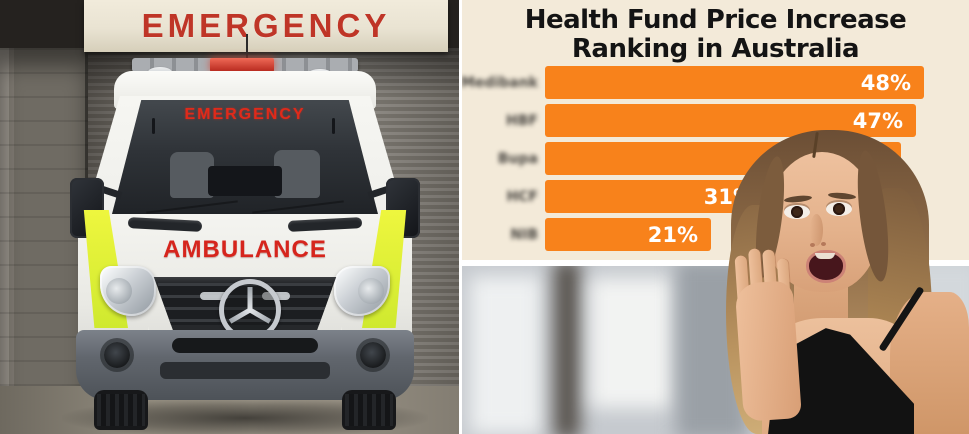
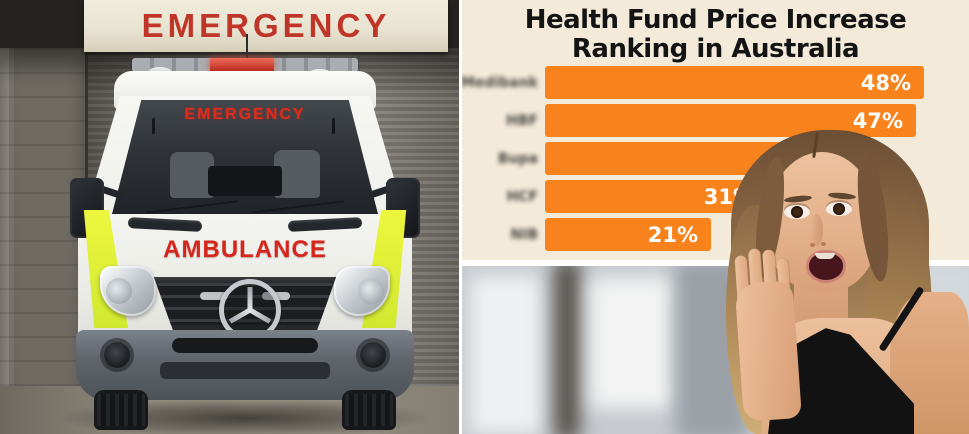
Bupa: 45% -> 37%
